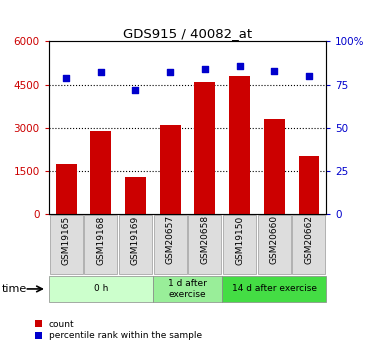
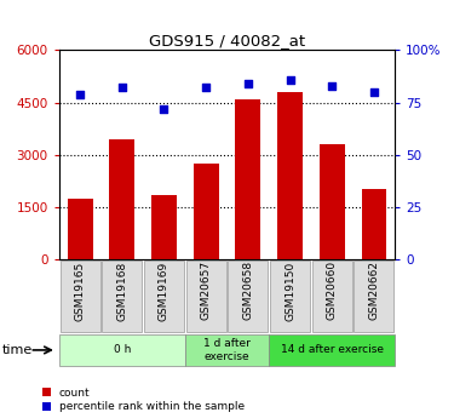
count/GSM19168: 2900 -> 3450
count/GSM19169: 1300 -> 1850
count/GSM20657: 3100 -> 2750
